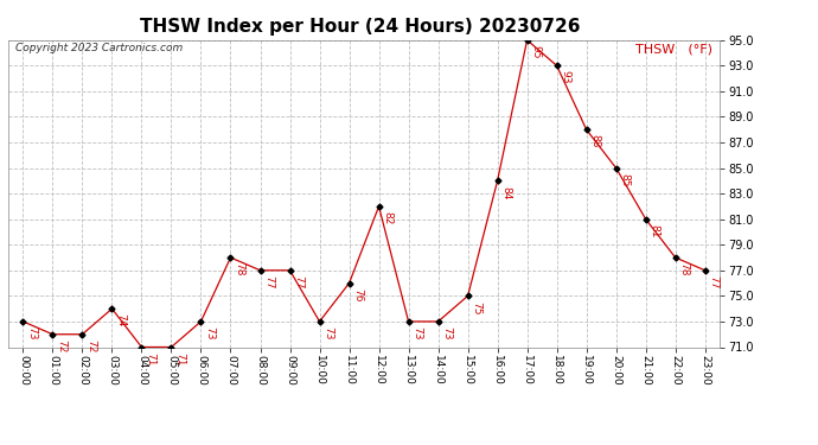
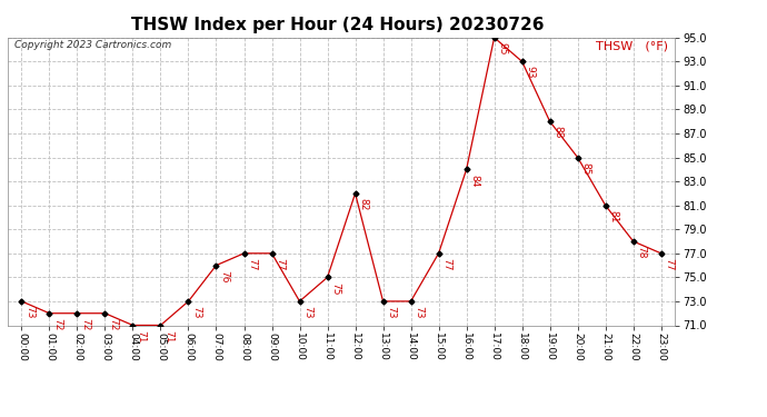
03:00: 74 -> 72
07:00: 78 -> 76
11:00: 76 -> 75
15:00: 75 -> 77
